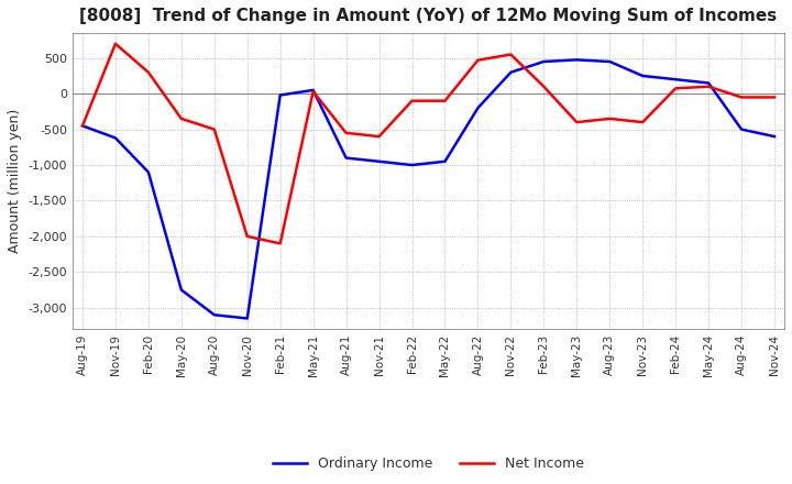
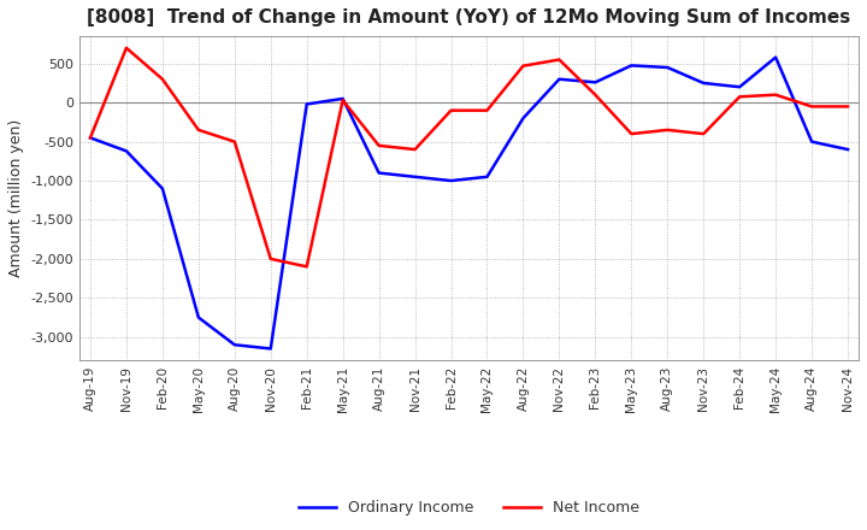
Ordinary Income/Feb-23: 450 -> 260
Ordinary Income/May-24: 150 -> 580
